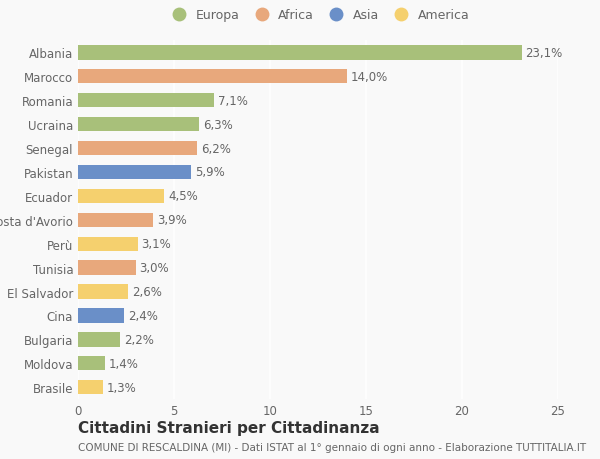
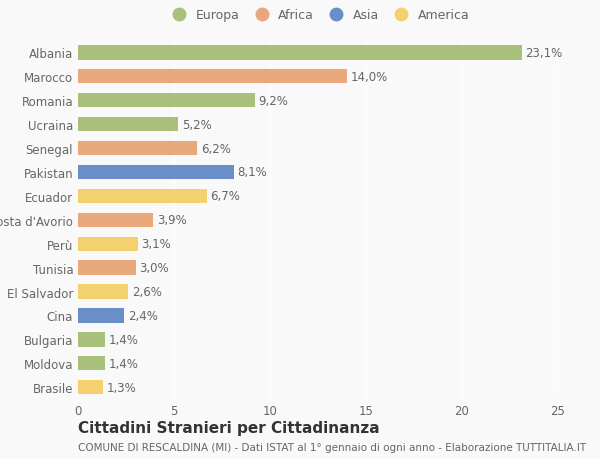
Romania: 7,1% -> 9,2%
Ucraina: 6,3% -> 5,2%
Pakistan: 5,9% -> 8,1%
Ecuador: 4,5% -> 6,7%
Bulgaria: 2,2% -> 1,4%
